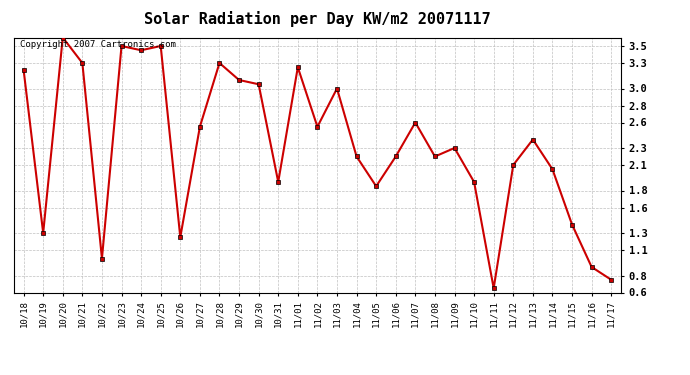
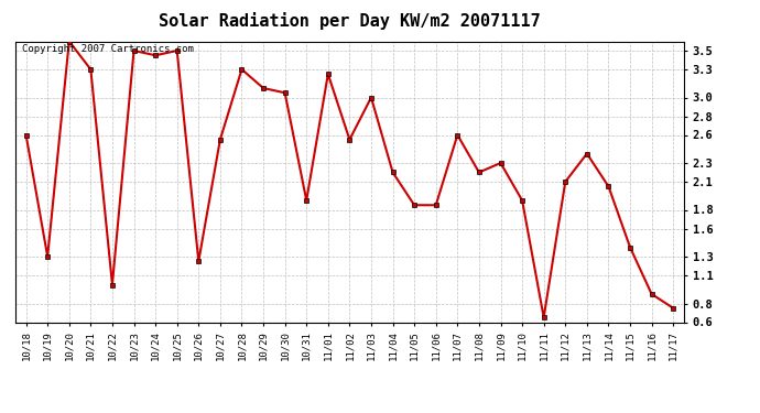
10/18: 3.22 -> 2.60
11/06: 2.20 -> 1.85
